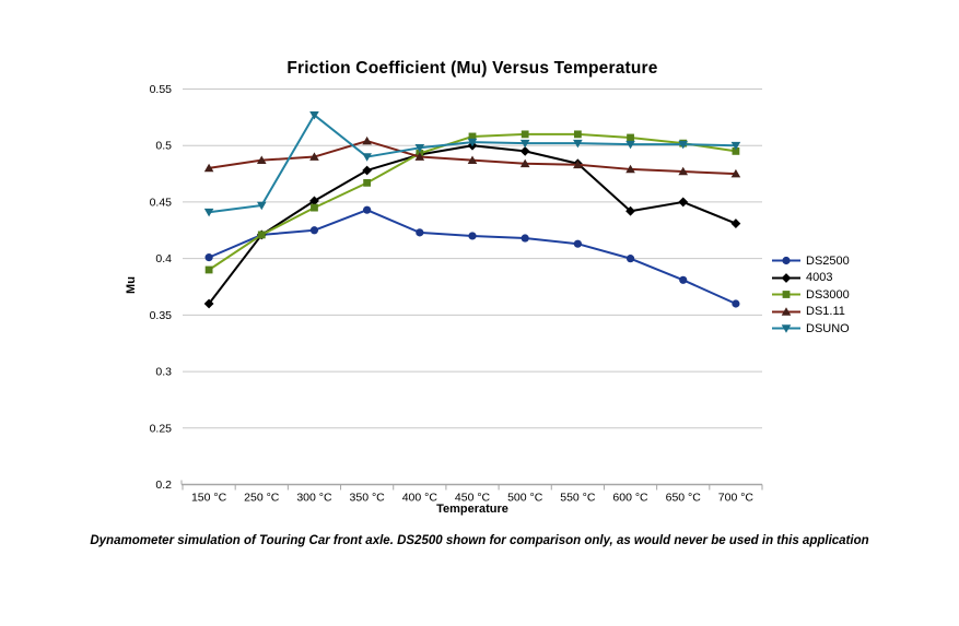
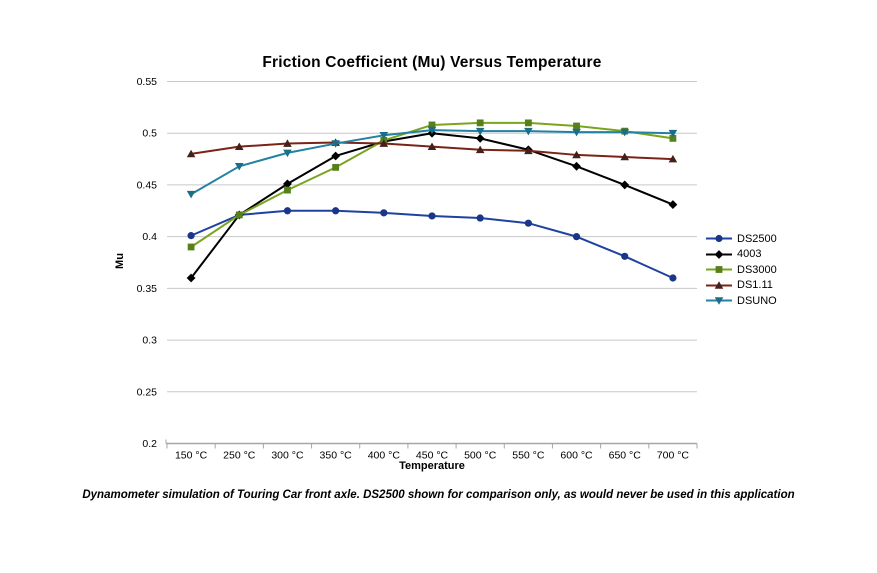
DSUNO/250 °C: 0.447 -> 0.468
DSUNO/300 °C: 0.527 -> 0.481
DS2500/350 °C: 0.443 -> 0.425
DS1.11/350 °C: 0.504 -> 0.491
4003/600 °C: 0.442 -> 0.468
